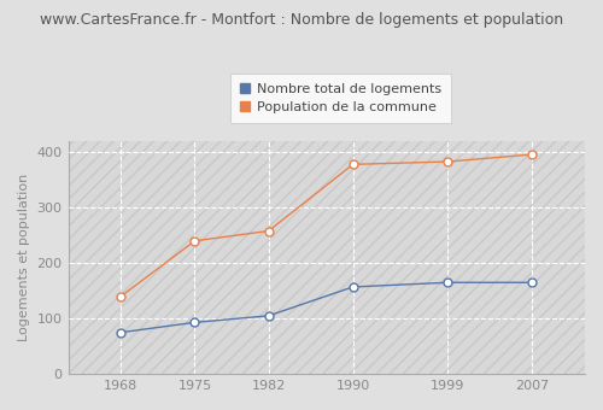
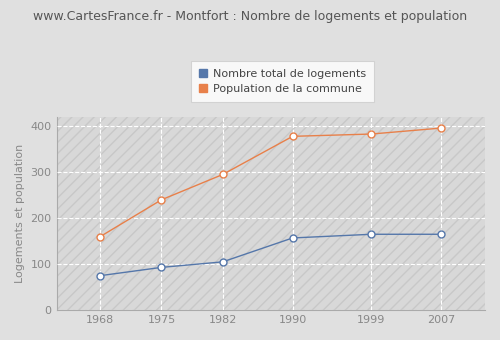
Population de la commune/1968: 140 -> 160
Population de la commune/1982: 258 -> 295
